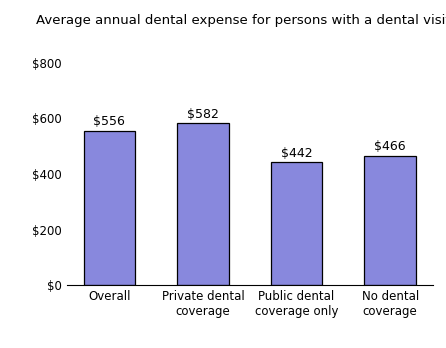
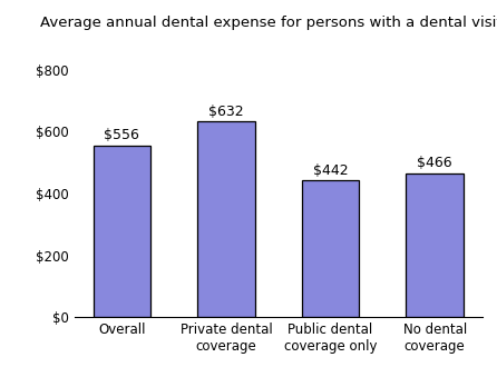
Private dental coverage: $582 -> $632
